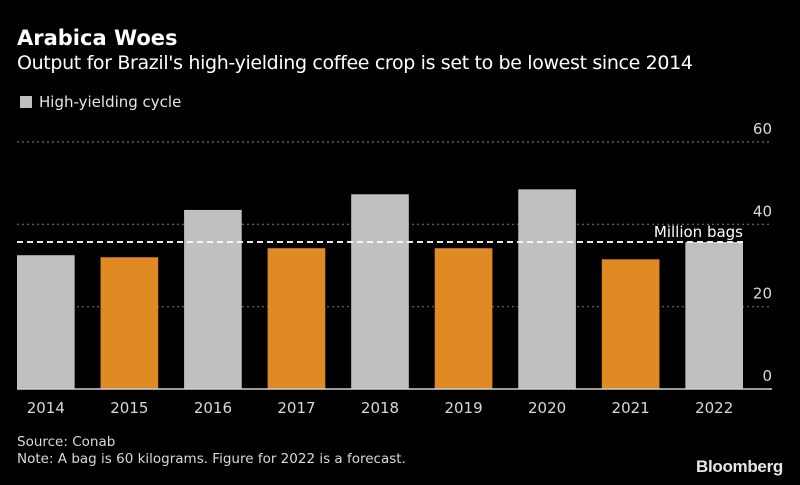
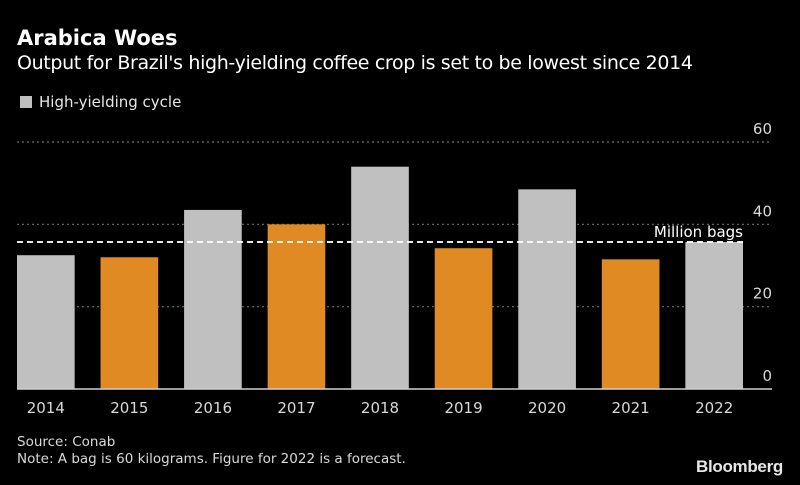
2017: 34 -> 40
2018: 47 -> 54
